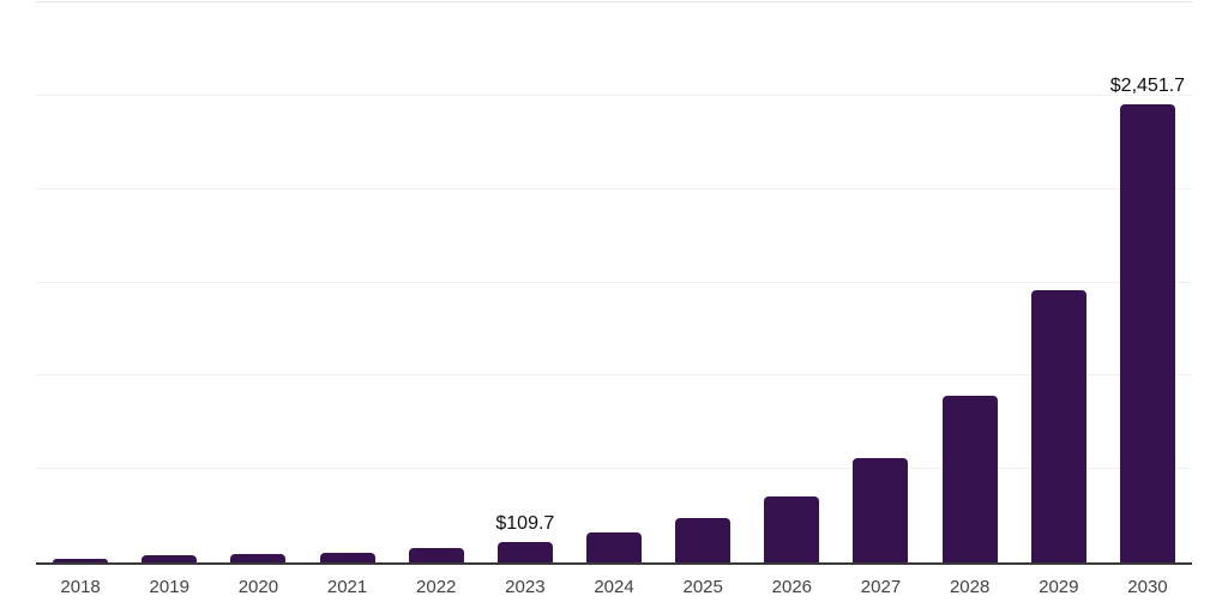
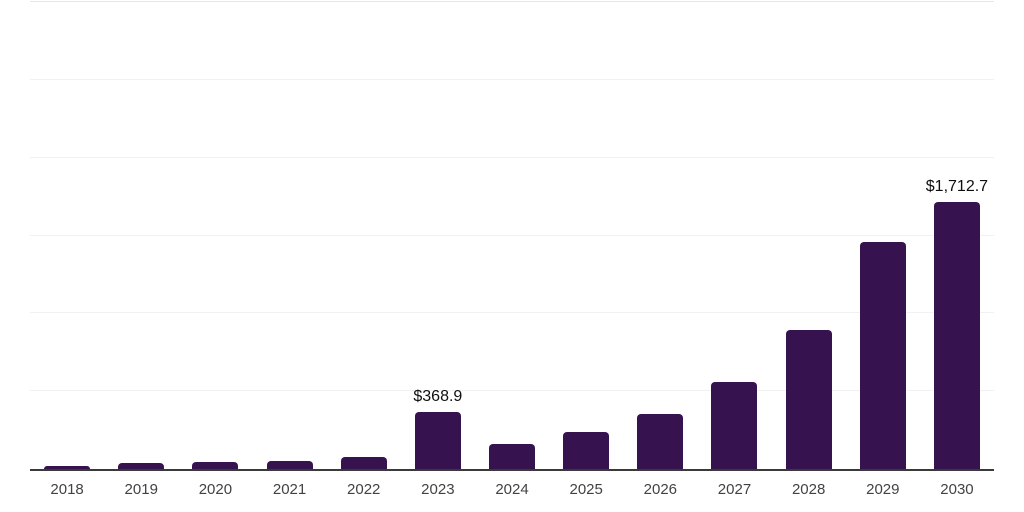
2023: $109.7 -> $368.9
2030: $2,451.7 -> $1,712.7
